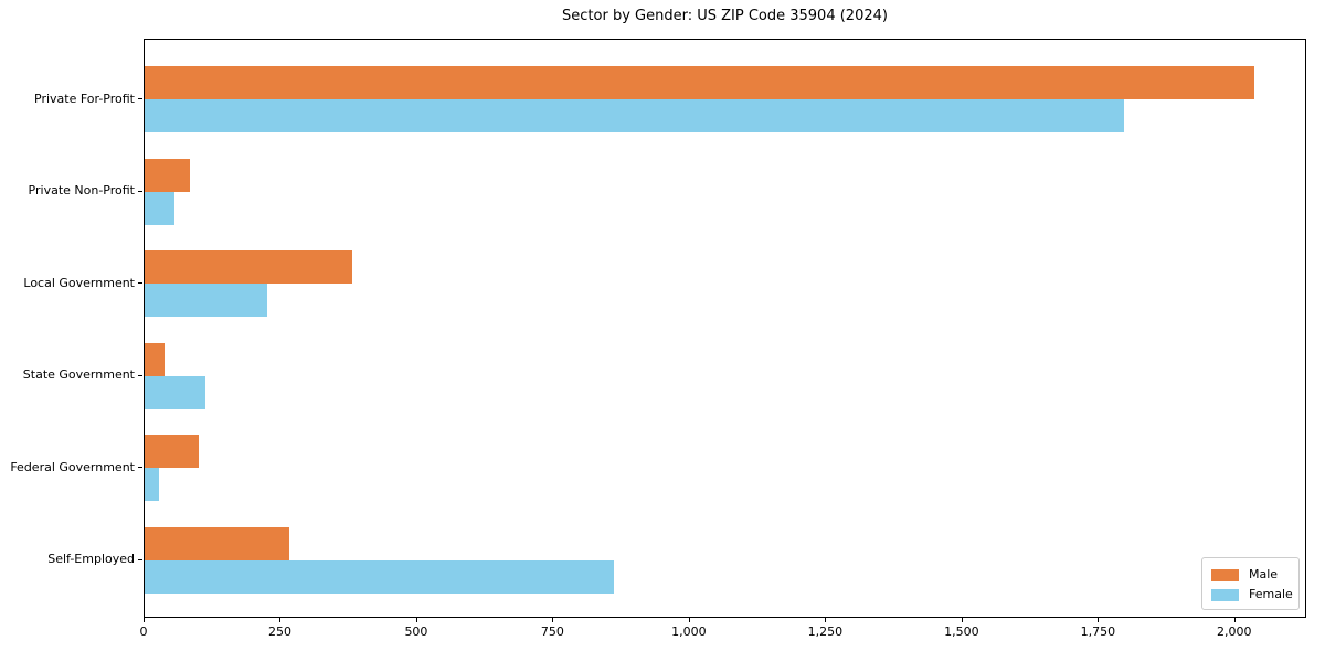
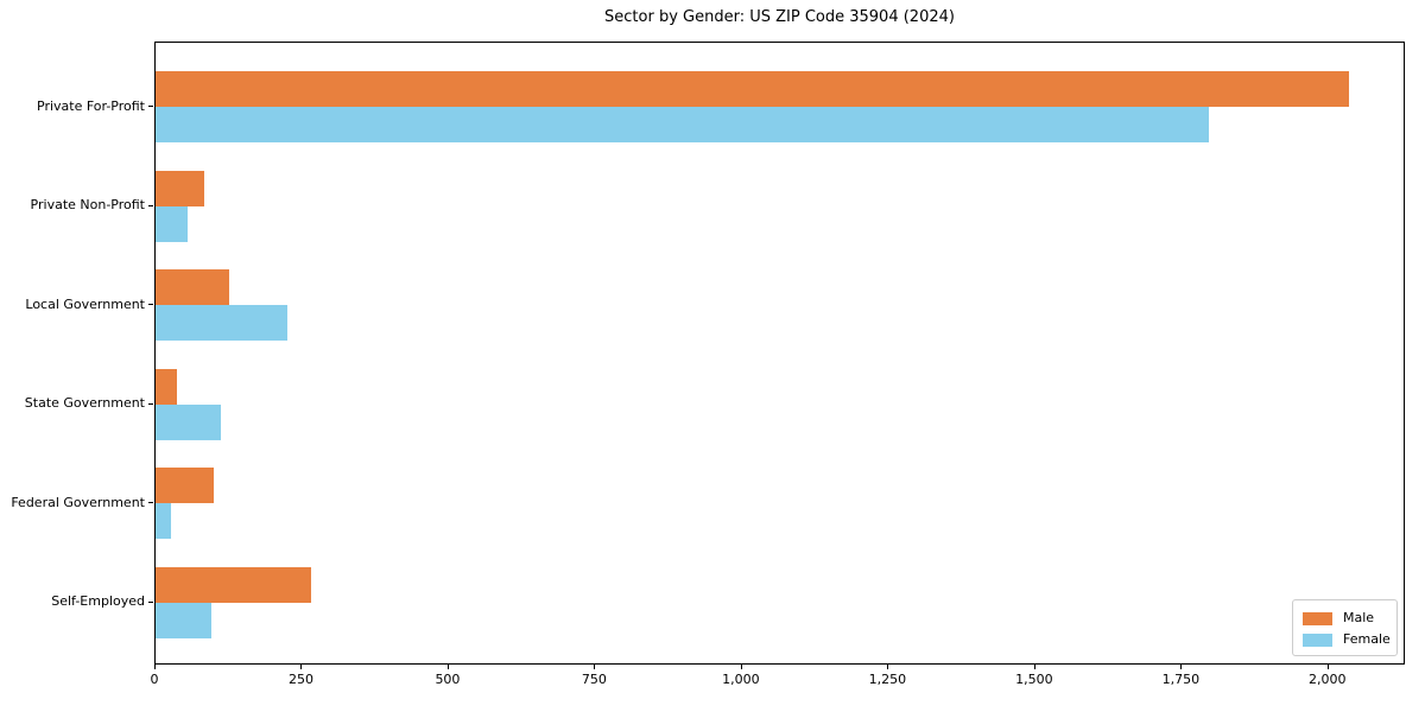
Male/Local Government: 380 -> 120
Female/Self-Employed: 860 -> 100
